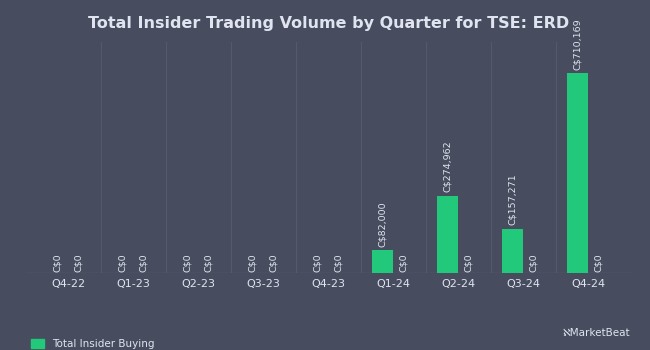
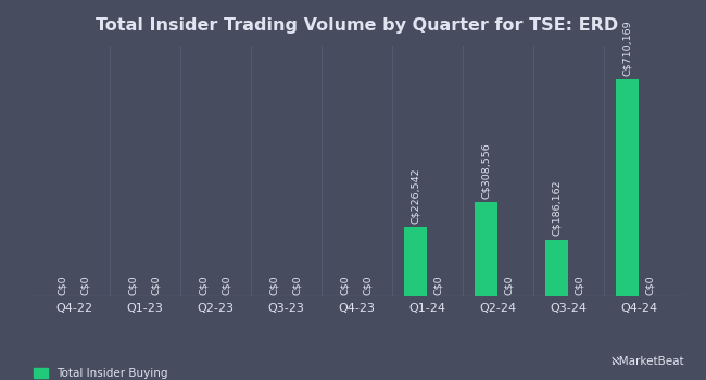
Total Insider Buying/Q1-24: C$82,000 -> C$226,542
Total Insider Buying/Q2-24: C$274,962 -> C$308,556
Total Insider Buying/Q3-24: C$157,271 -> C$186,162
